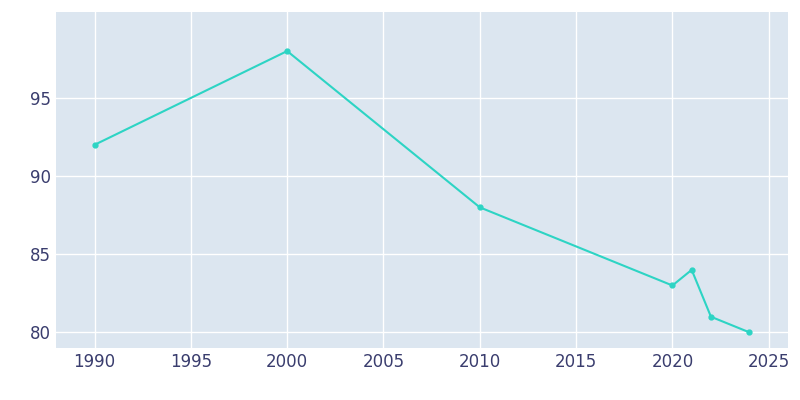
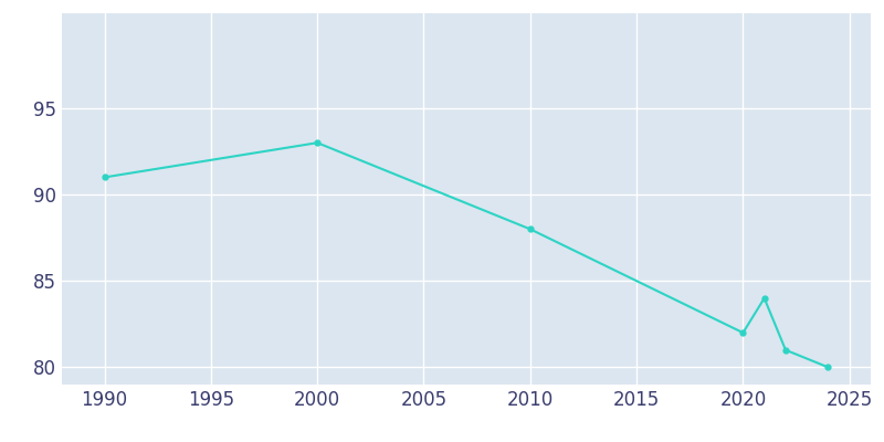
1990: 92 -> 91
2000: 98 -> 93
2020: 83 -> 82
